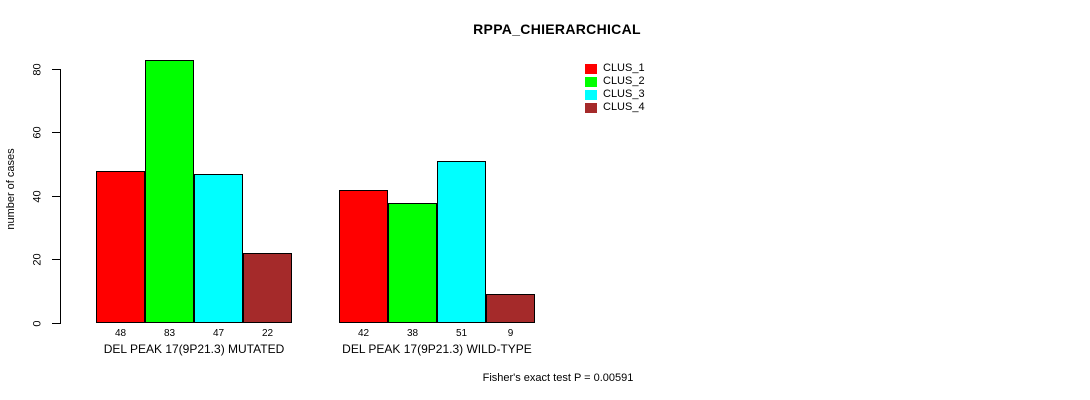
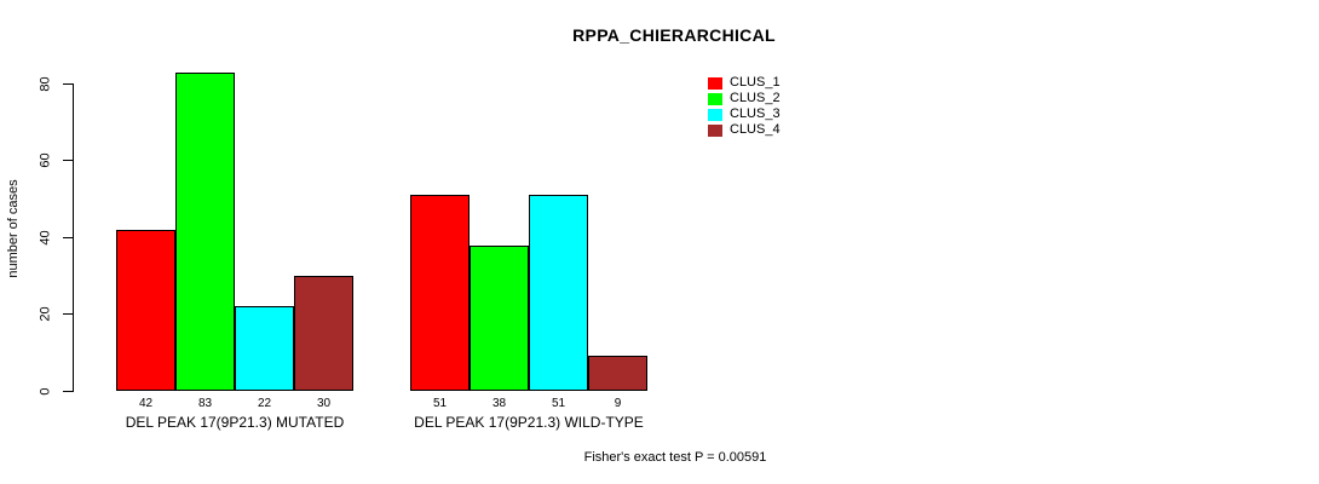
CLUS_1/DEL PEAK 17(9P21.3) MUTATED: 48 -> 42
CLUS_3/DEL PEAK 17(9P21.3) MUTATED: 47 -> 22
CLUS_4/DEL PEAK 17(9P21.3) MUTATED: 22 -> 30
CLUS_1/DEL PEAK 17(9P21.3) WILD-TYPE: 42 -> 51
